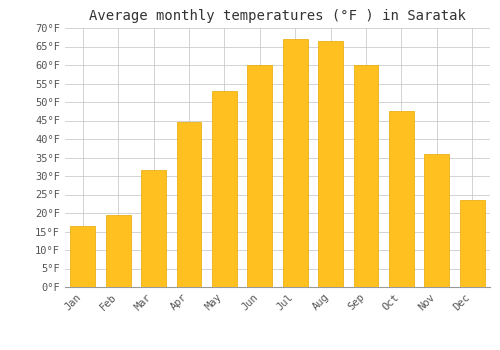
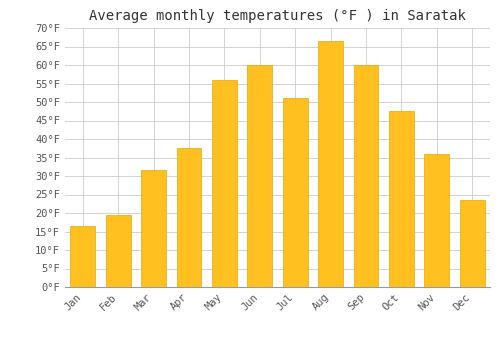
Apr: 44.5°F -> 37.5°F
May: 53.0°F -> 56.0°F
Jul: 67.0°F -> 51.0°F
